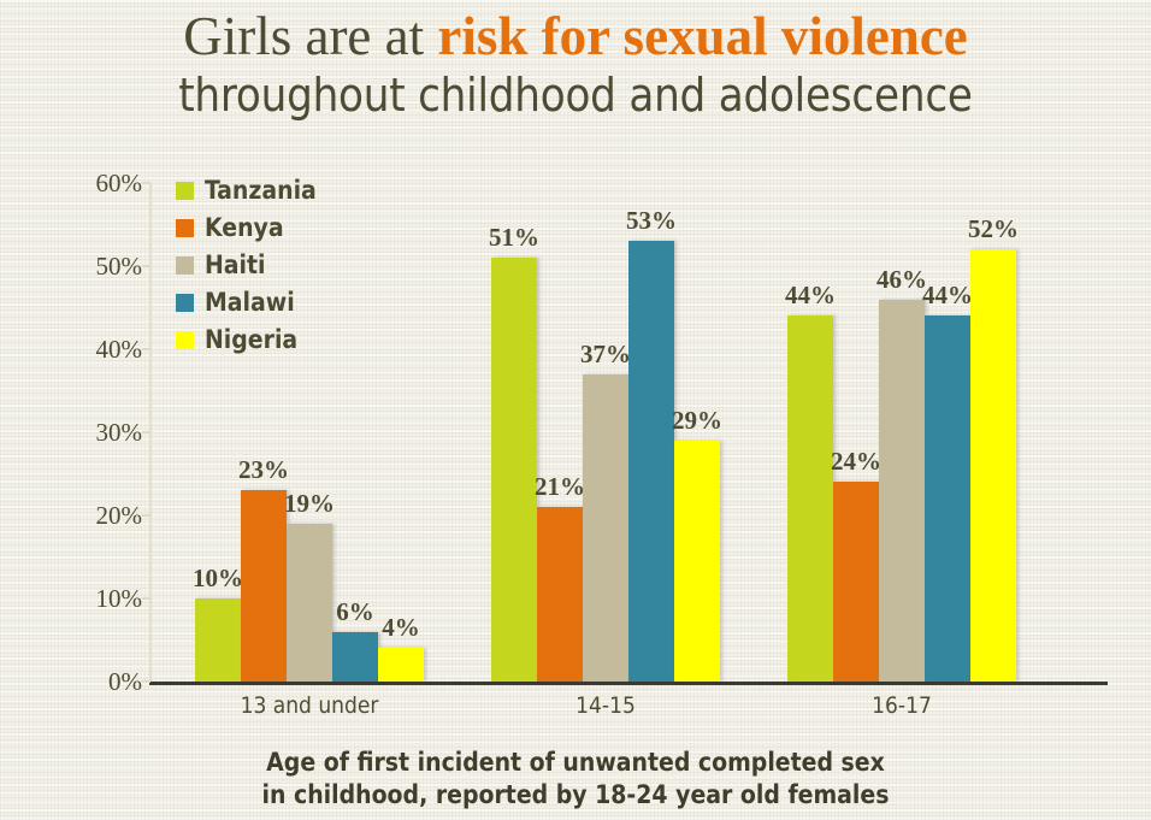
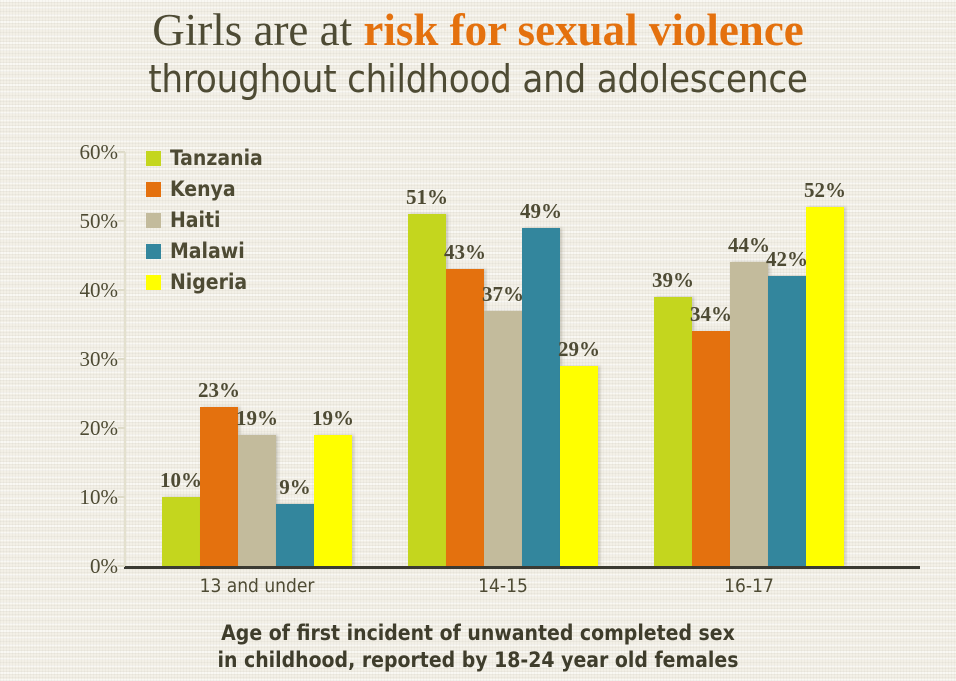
Malawi/13 and under: 6% -> 9%
Nigeria/13 and under: 4% -> 19%
Kenya/14-15: 21% -> 43%
Malawi/14-15: 53% -> 49%
Tanzania/16-17: 44% -> 39%
Kenya/16-17: 24% -> 34%
Haiti/16-17: 46% -> 44%
Malawi/16-17: 44% -> 42%
